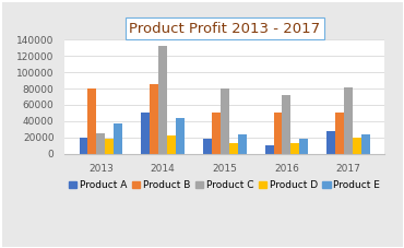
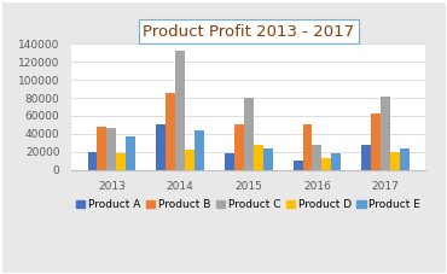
Product B/2013: 80000 -> 48000
Product C/2013: 25000 -> 46000
Product D/2015: 13000 -> 28000
Product C/2016: 72000 -> 28000
Product B/2017: 50000 -> 62000
